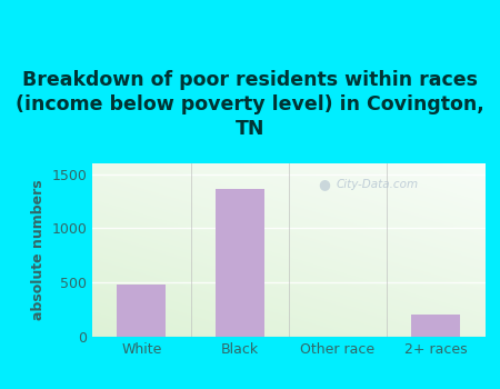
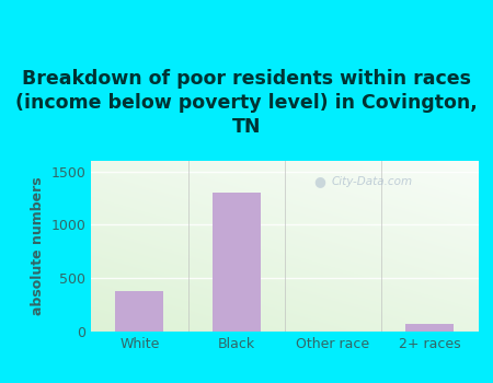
White: 480 -> 380
Black: 1360 -> 1300
2+ races: 200 -> 60
